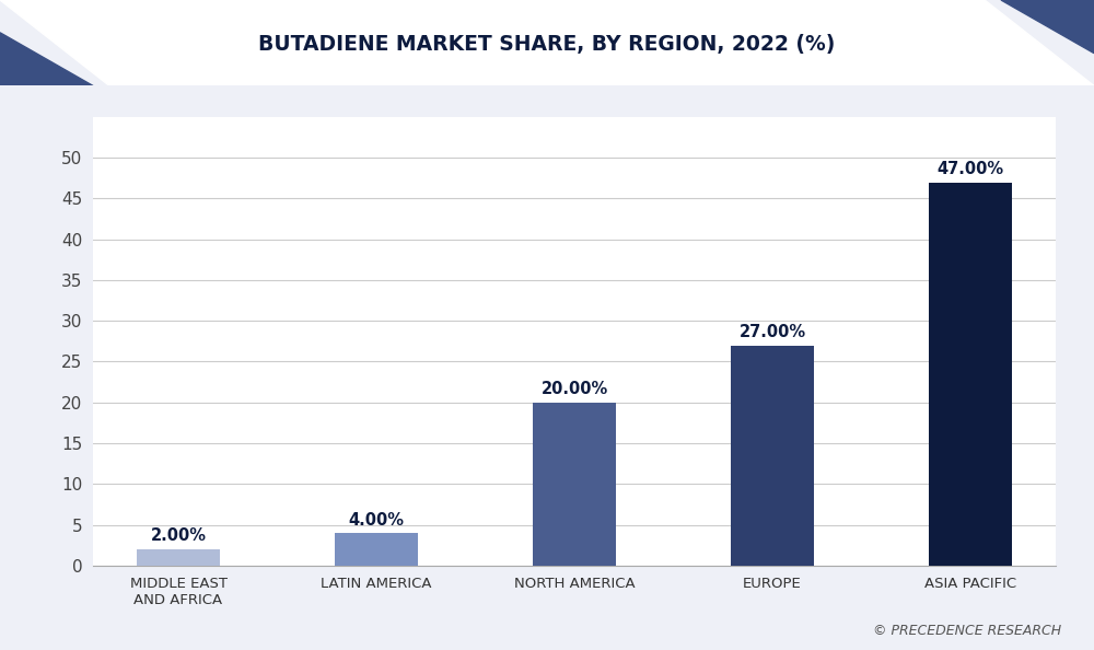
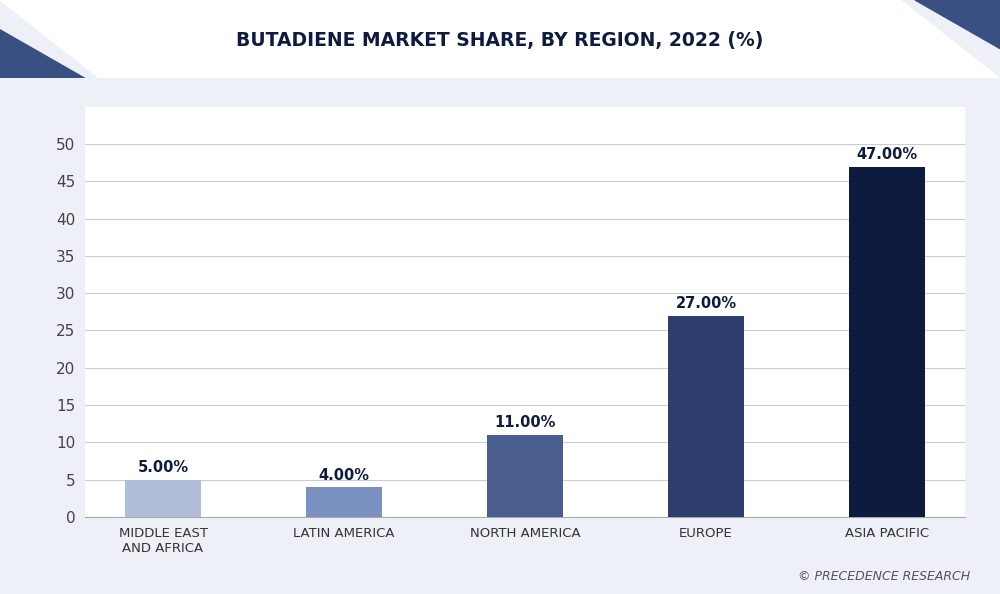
MIDDLE EAST AND AFRICA: 2.00% -> 5.00%
NORTH AMERICA: 20.00% -> 11.00%
